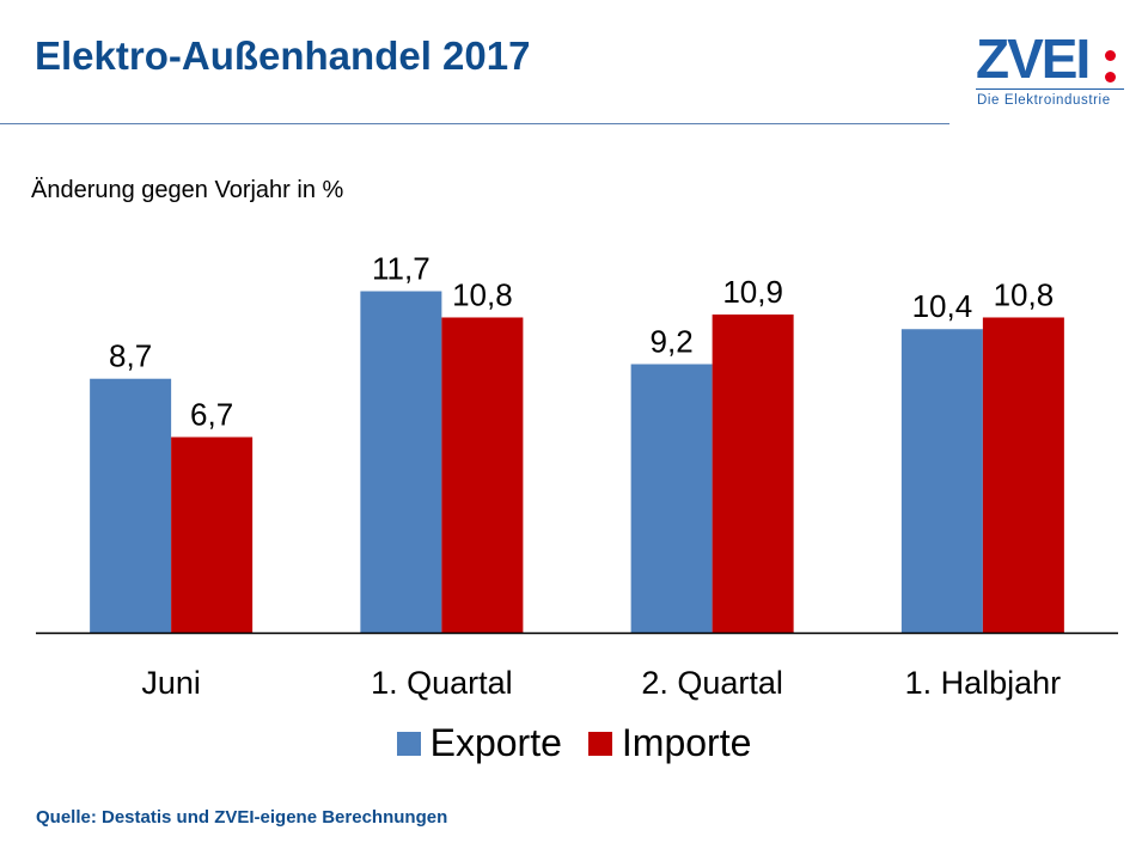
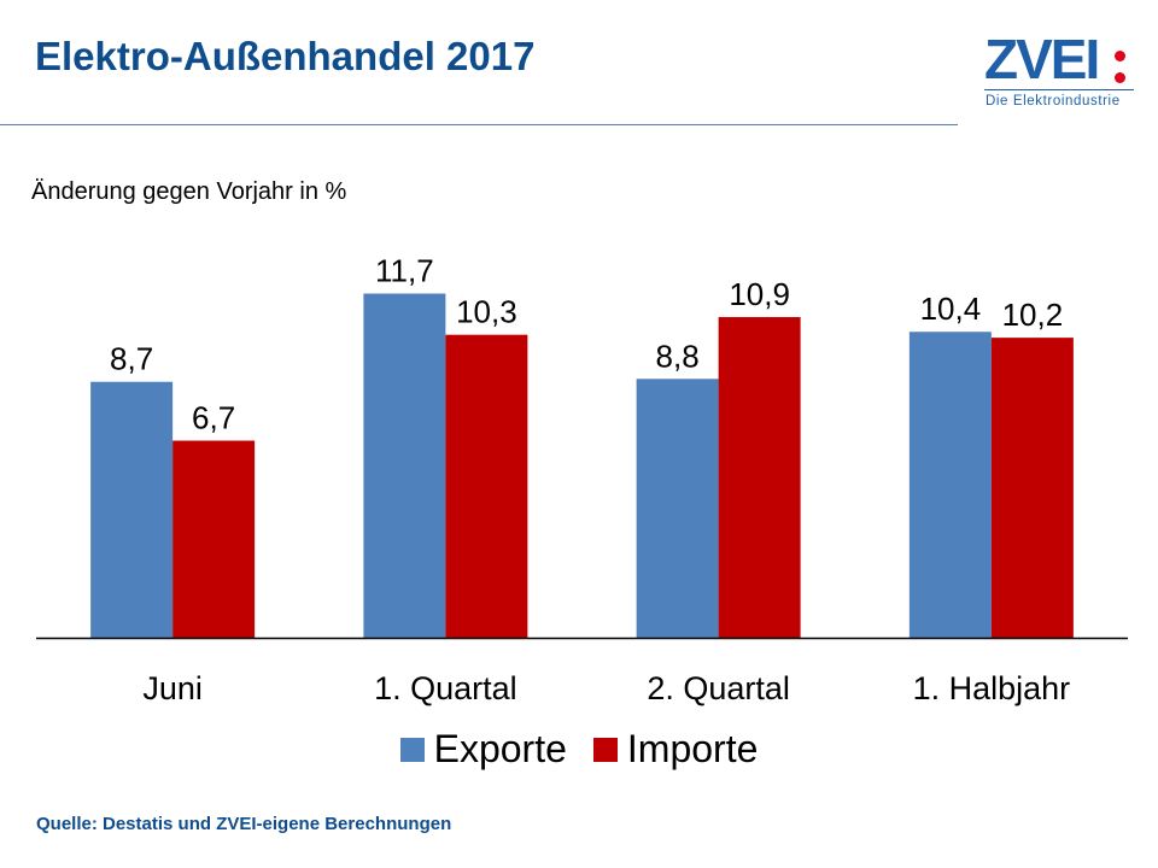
Importe/1. Quartal: 10,8 -> 10,3
Exporte/2. Quartal: 9,2 -> 8,8
Importe/1. Halbjahr: 10,8 -> 10,2
